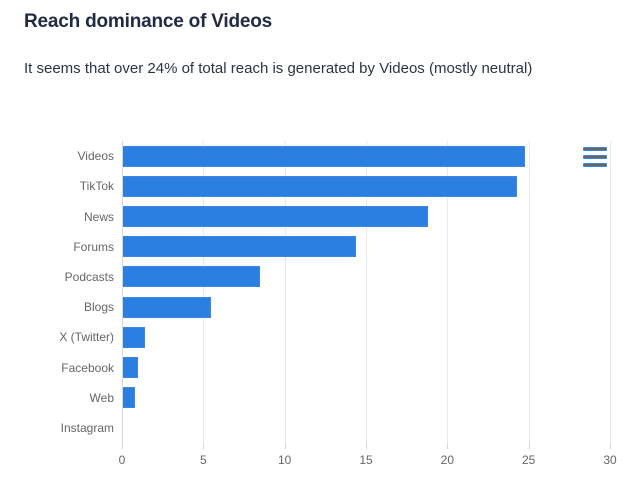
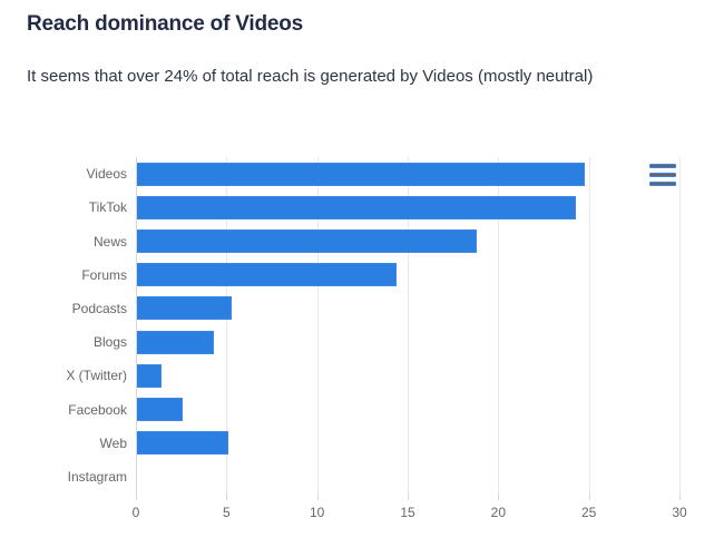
Podcasts: 8.5 -> 5.3
Blogs: 5.5 -> 4.3
Facebook: 1.0 -> 2.6
Web: 0.8 -> 5.1
